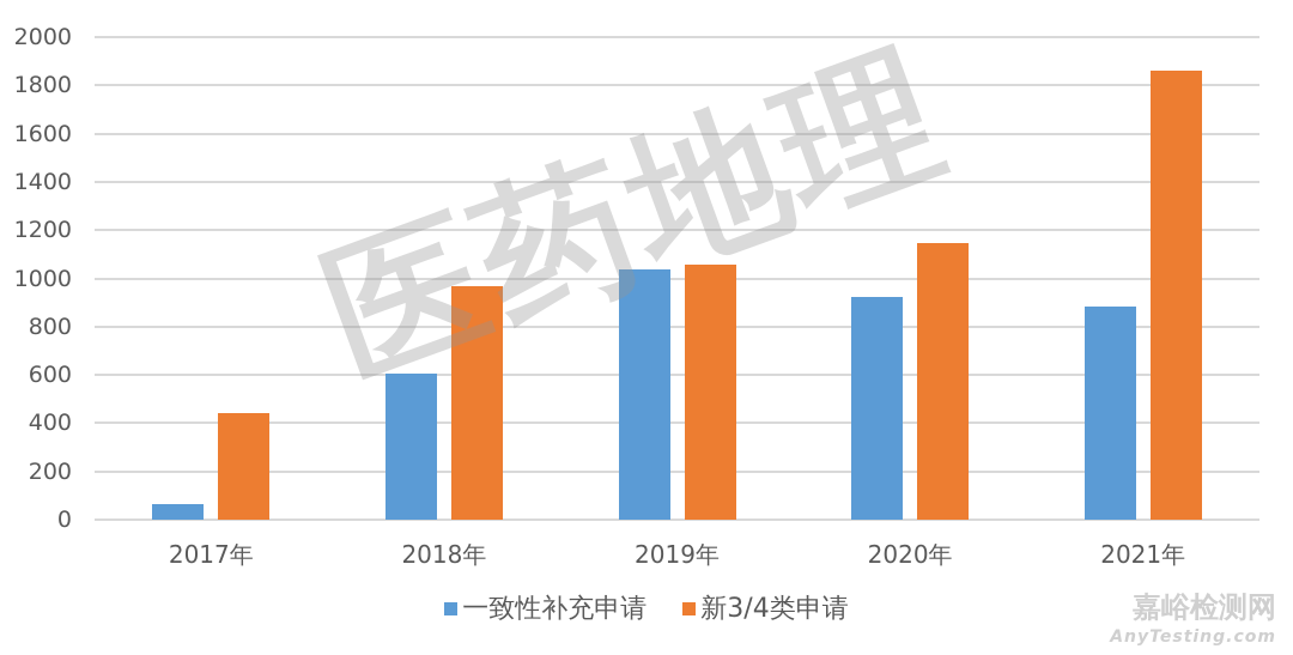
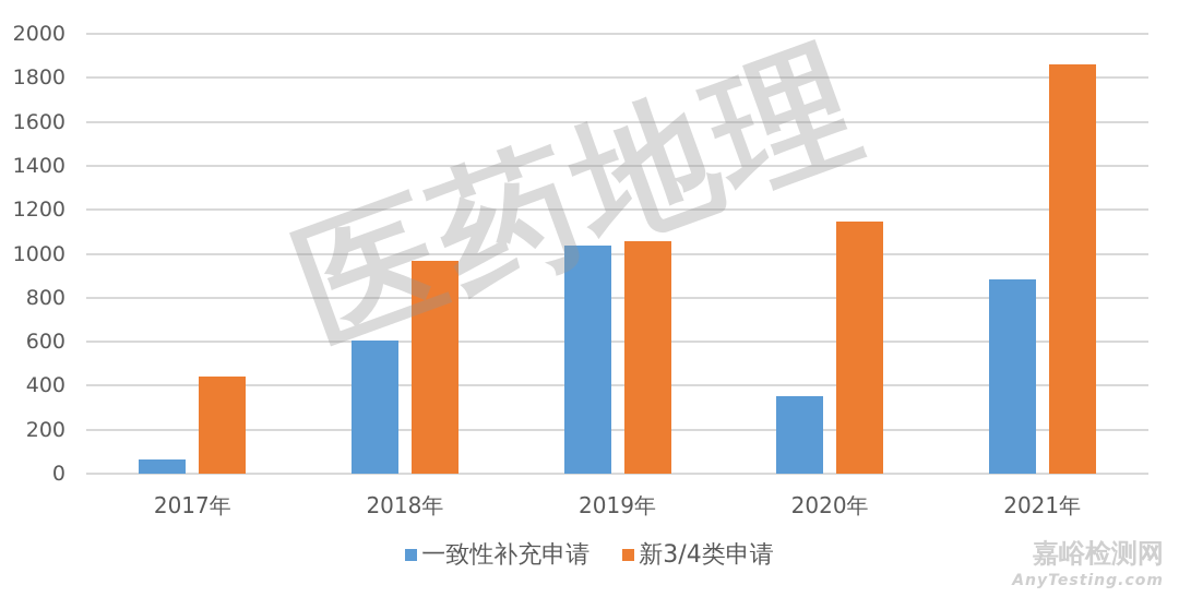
一致性补充申请/2020年: 920 -> 350
